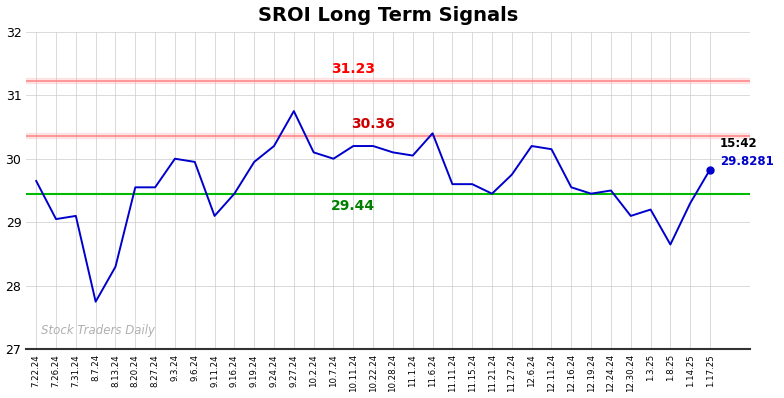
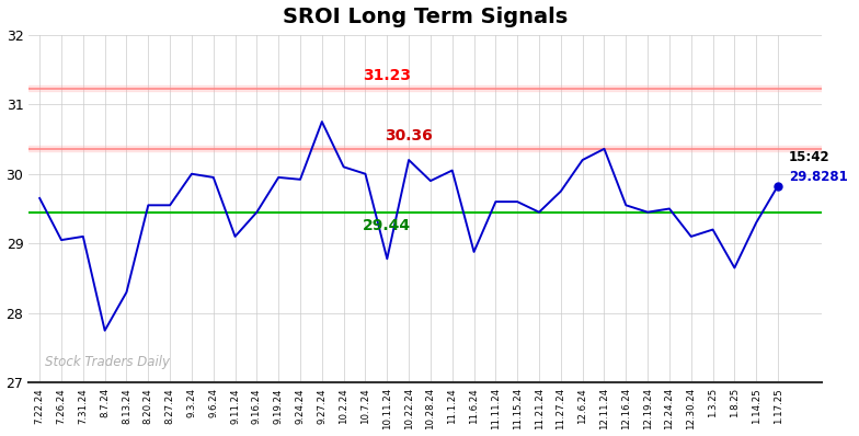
9.24.24: 30.20 -> 29.92
10.11.24: 30.20 -> 28.78
10.28.24: 30.10 -> 29.90
11.6.24: 30.40 -> 28.88
12.11.24: 30.15 -> 30.36
